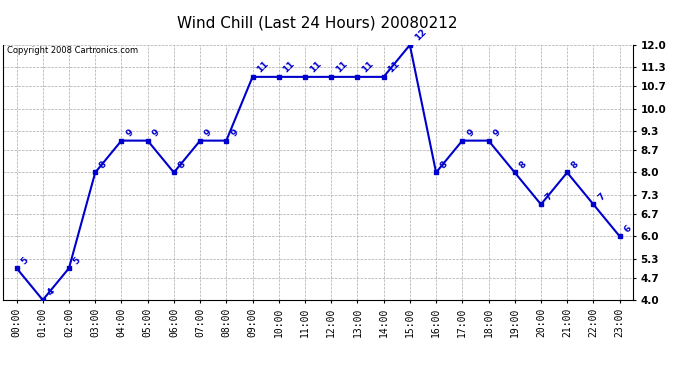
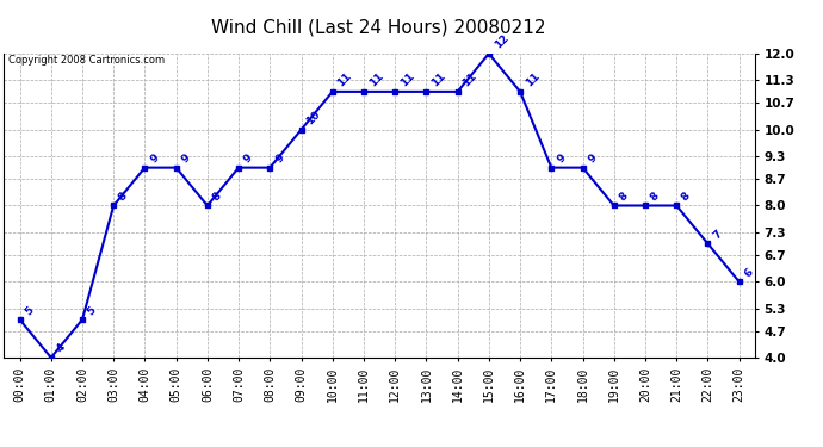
09:00: 11 -> 10
16:00: 8 -> 11
20:00: 7 -> 8
